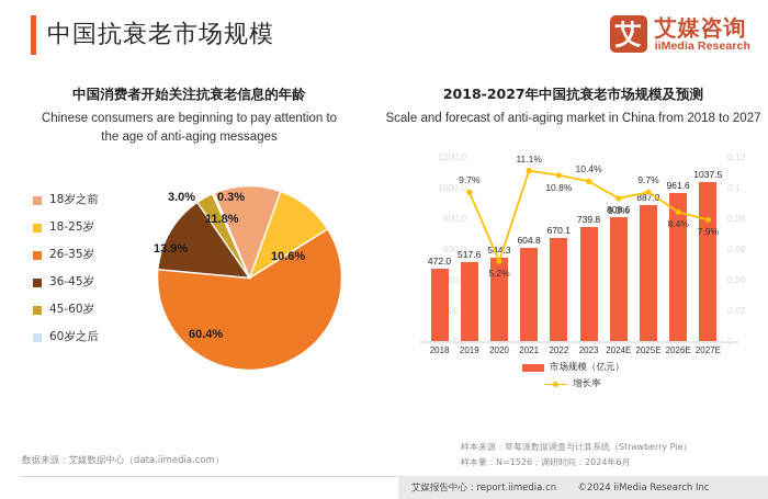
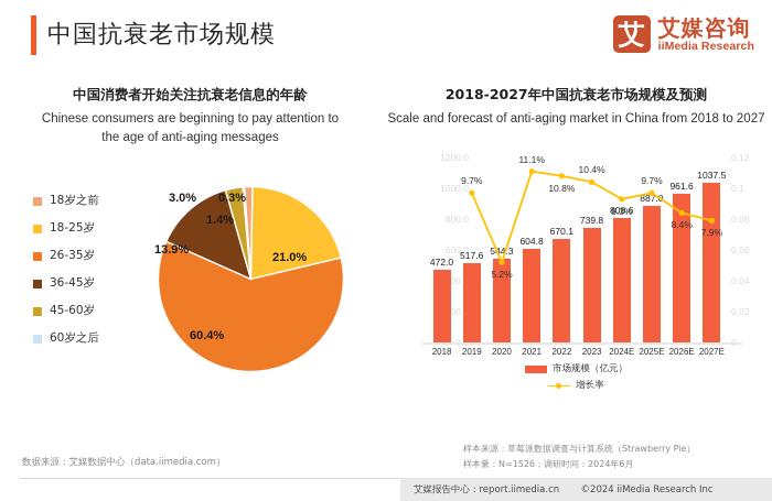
中国消费者开始关注抗衰老信息的年龄/18岁之前: 11.8% -> 1.4%
中国消费者开始关注抗衰老信息的年龄/18-25岁: 10.6% -> 21.0%
